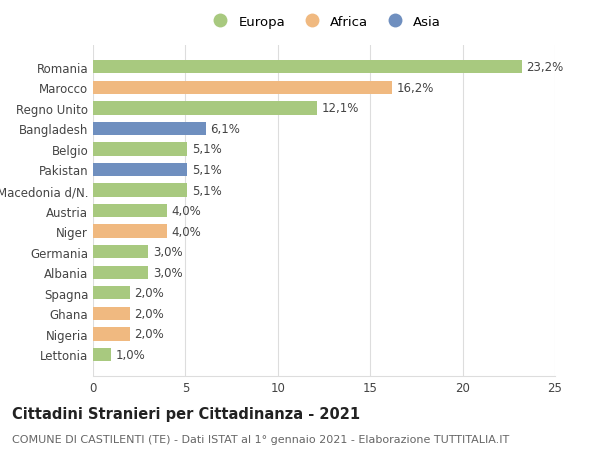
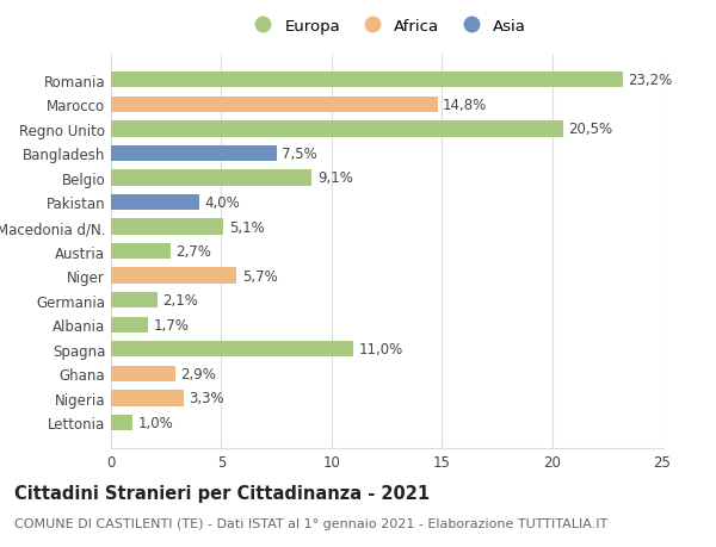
Marocco: 16,2% -> 14,8%
Regno Unito: 12,1% -> 20,5%
Bangladesh: 6,1% -> 7,5%
Belgio: 5,1% -> 9,1%
Pakistan: 5,1% -> 4,0%
Austria: 4,0% -> 2,7%
Niger: 4,0% -> 5,7%
Germania: 3,0% -> 2,1%
Albania: 3,0% -> 1,7%
Spagna: 2,0% -> 11,0%
Ghana: 2,0% -> 2,9%
Nigeria: 2,0% -> 3,3%
